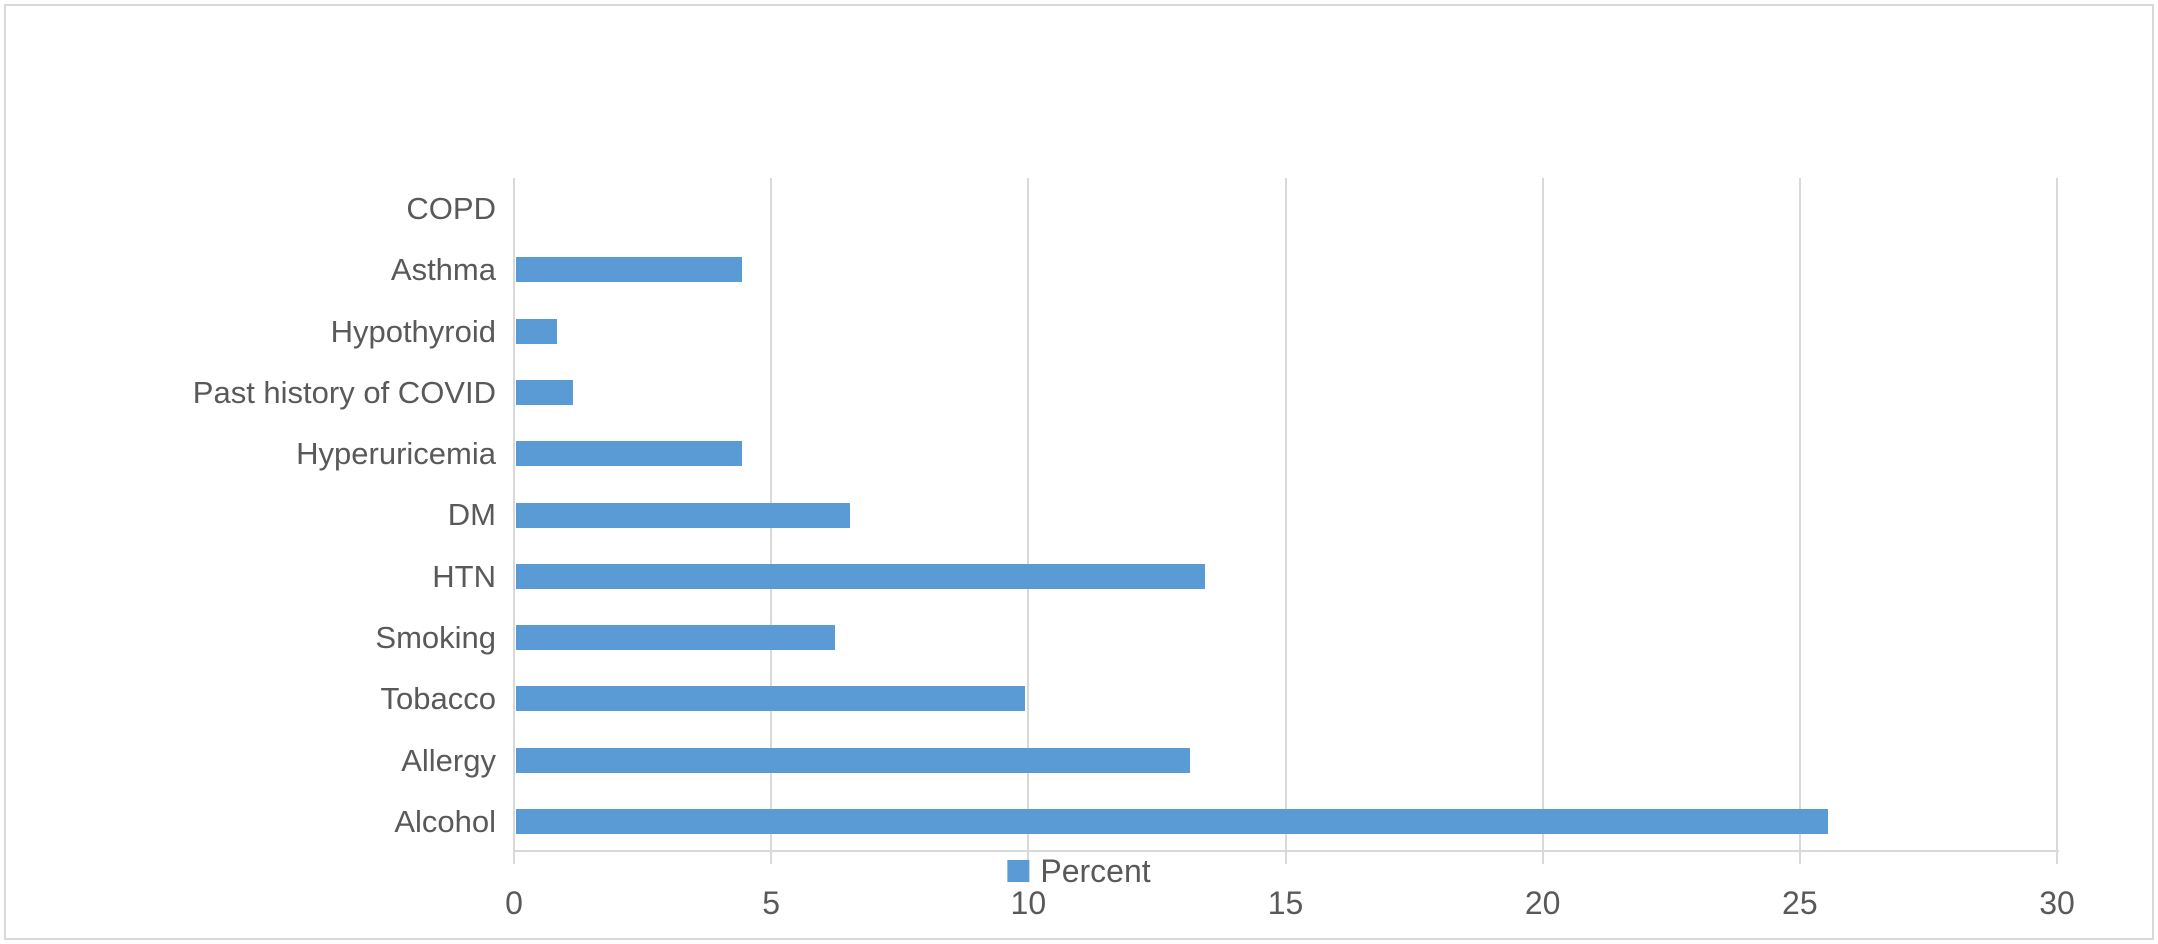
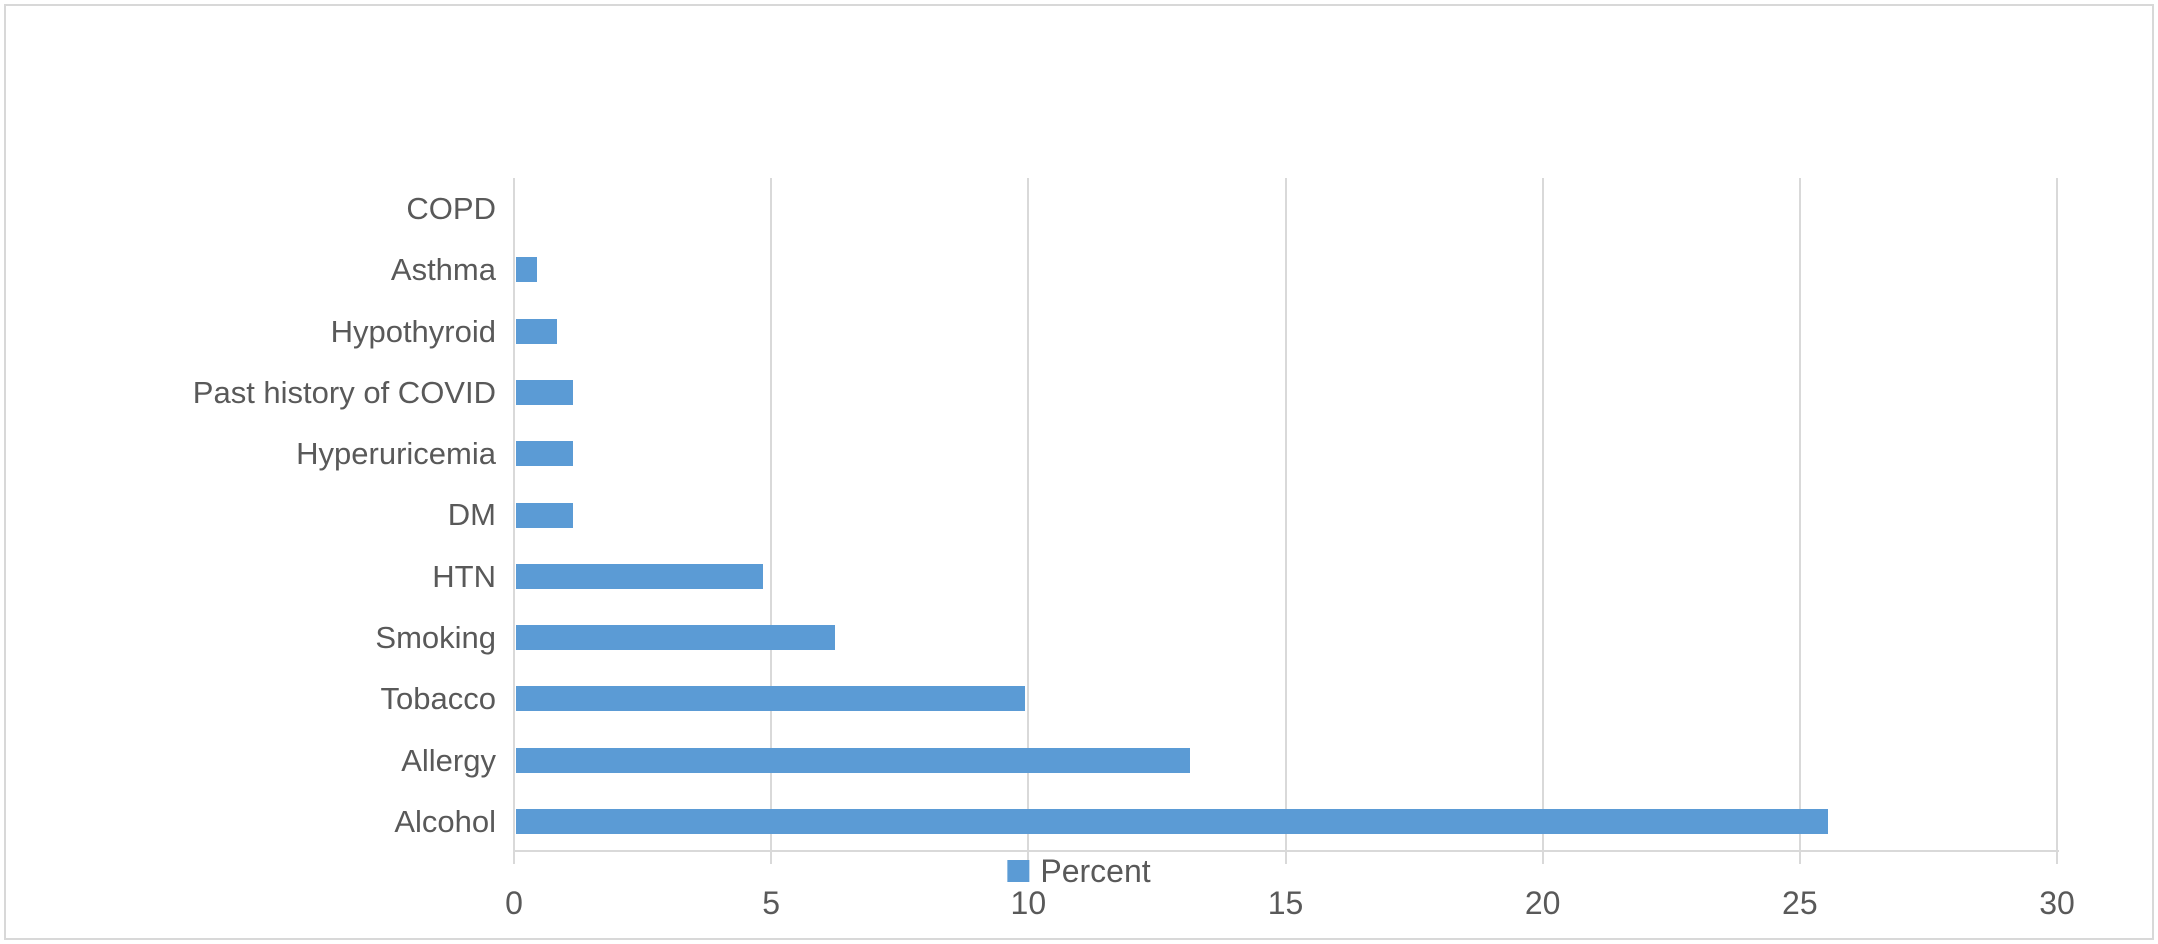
Asthma: 4.4 -> 0.4
Hyperuricemia: 4.4 -> 1.1
DM: 6.5 -> 1.1
HTN: 13.4 -> 4.8
